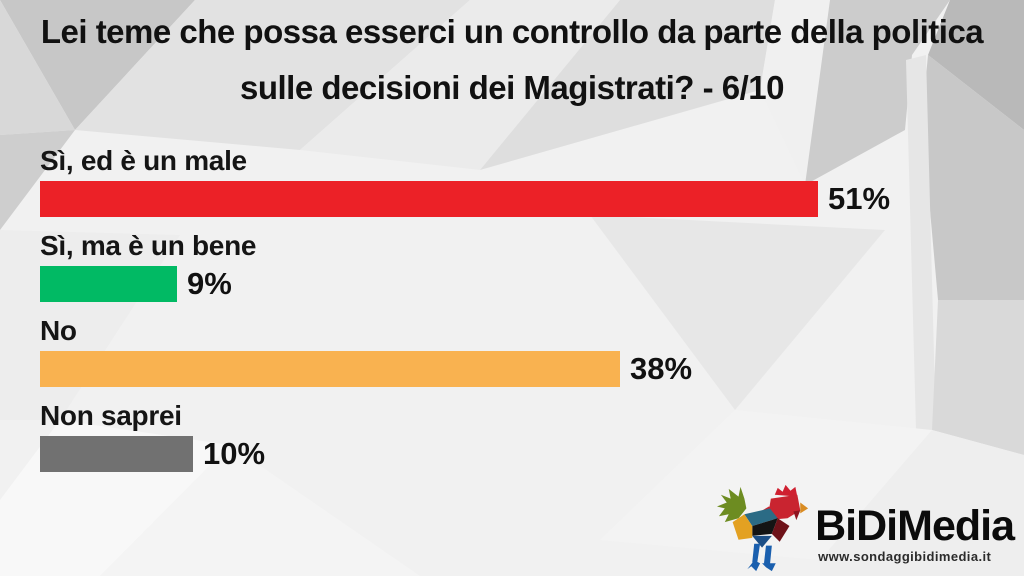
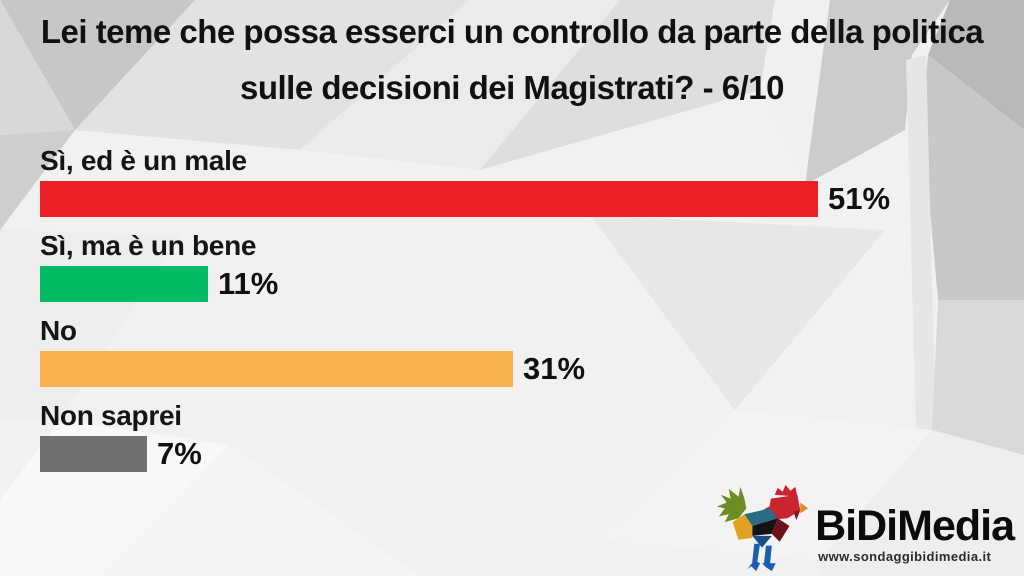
Sì, ma è un bene: 9% -> 11%
No: 38% -> 31%
Non saprei: 10% -> 7%
